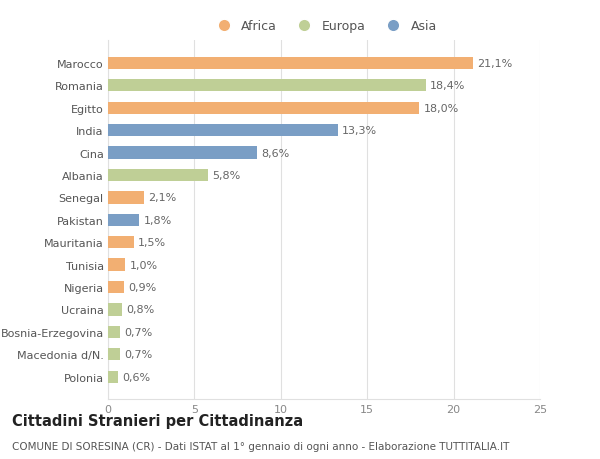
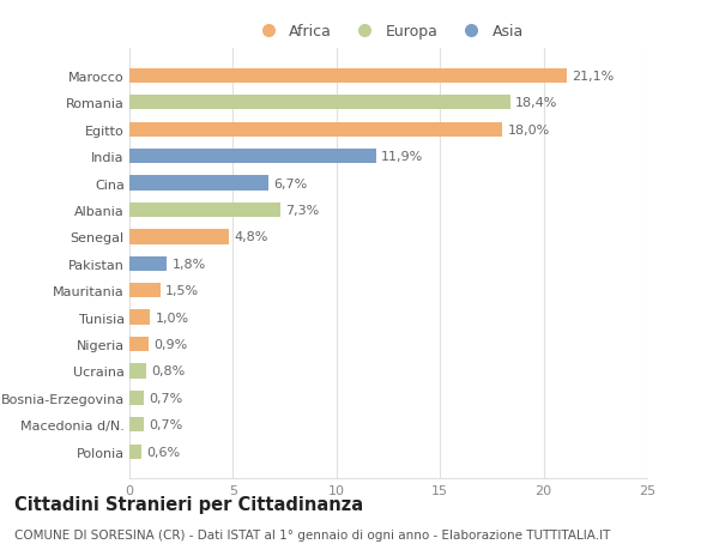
India: 13,3% -> 11,9%
Cina: 8,6% -> 6,7%
Albania: 5,8% -> 7,3%
Senegal: 2,1% -> 4,8%
